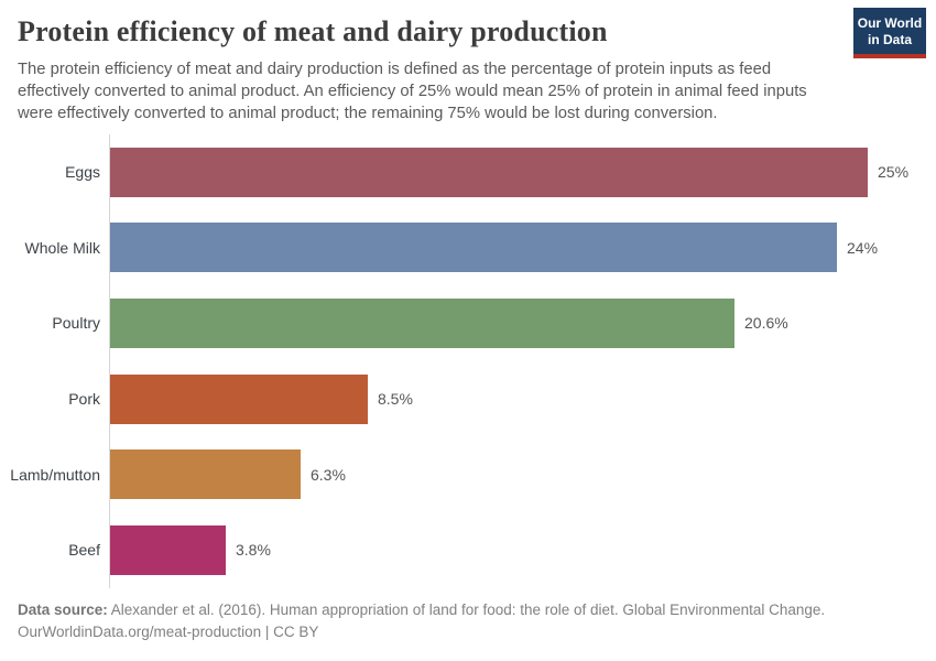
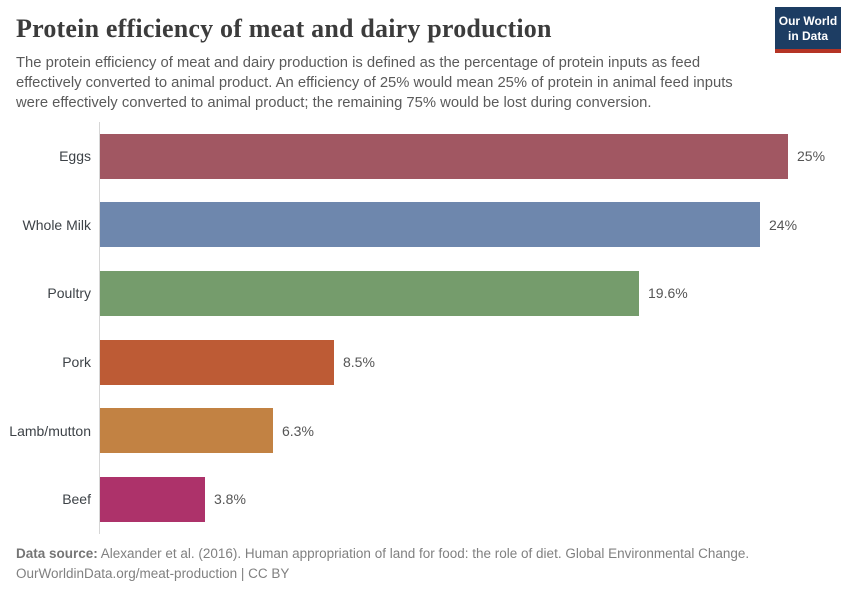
Poultry: 20.6% -> 19.6%
